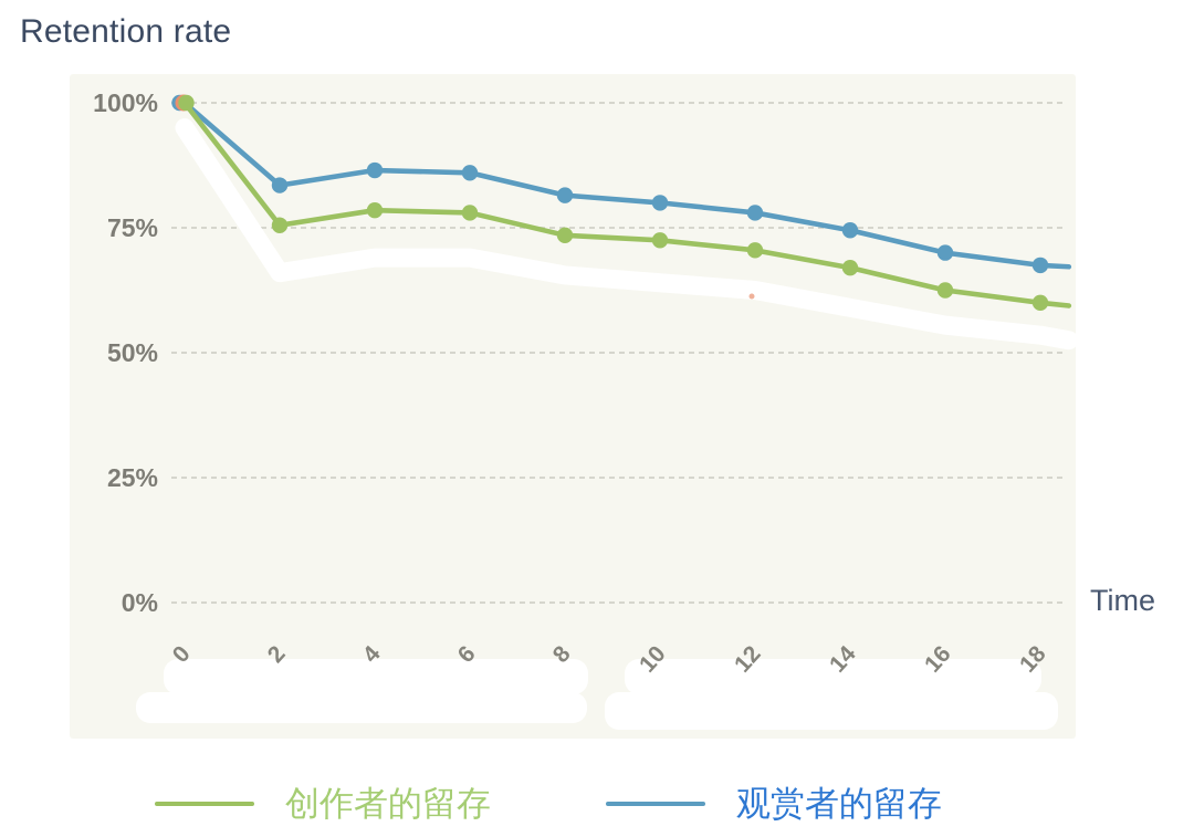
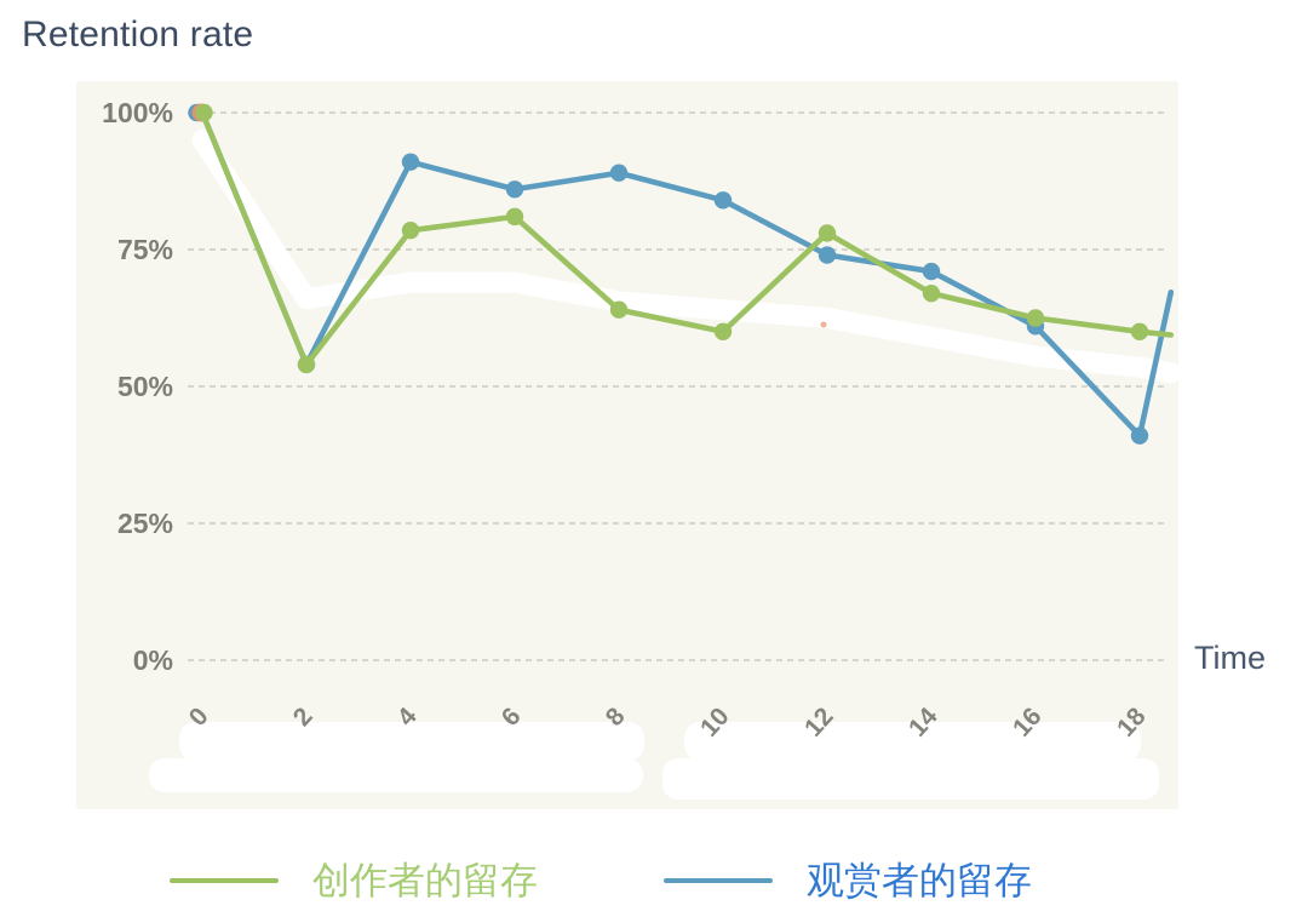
创作者的留存/2: 76% -> 54%
观赏者的留存/2: 84% -> 54%
观赏者的留存/4: 86% -> 91%
创作者的留存/6: 78% -> 81%
创作者的留存/8: 74% -> 64%
观赏者的留存/8: 82% -> 89%
创作者的留存/10: 72% -> 60%
观赏者的留存/10: 80% -> 84%
创作者的留存/12: 70% -> 78%
观赏者的留存/12: 78% -> 74%
观赏者的留存/14: 74% -> 71%
观赏者的留存/16: 70% -> 61%
观赏者的留存/18: 68% -> 41%
